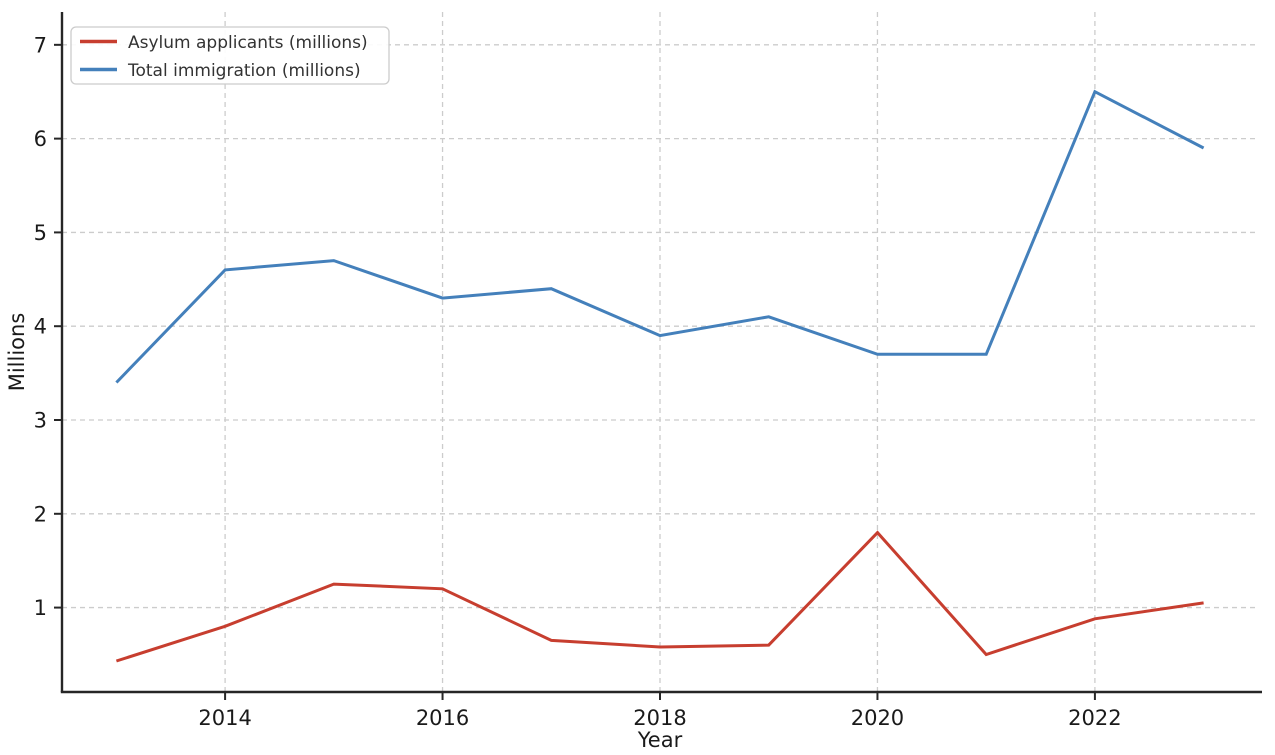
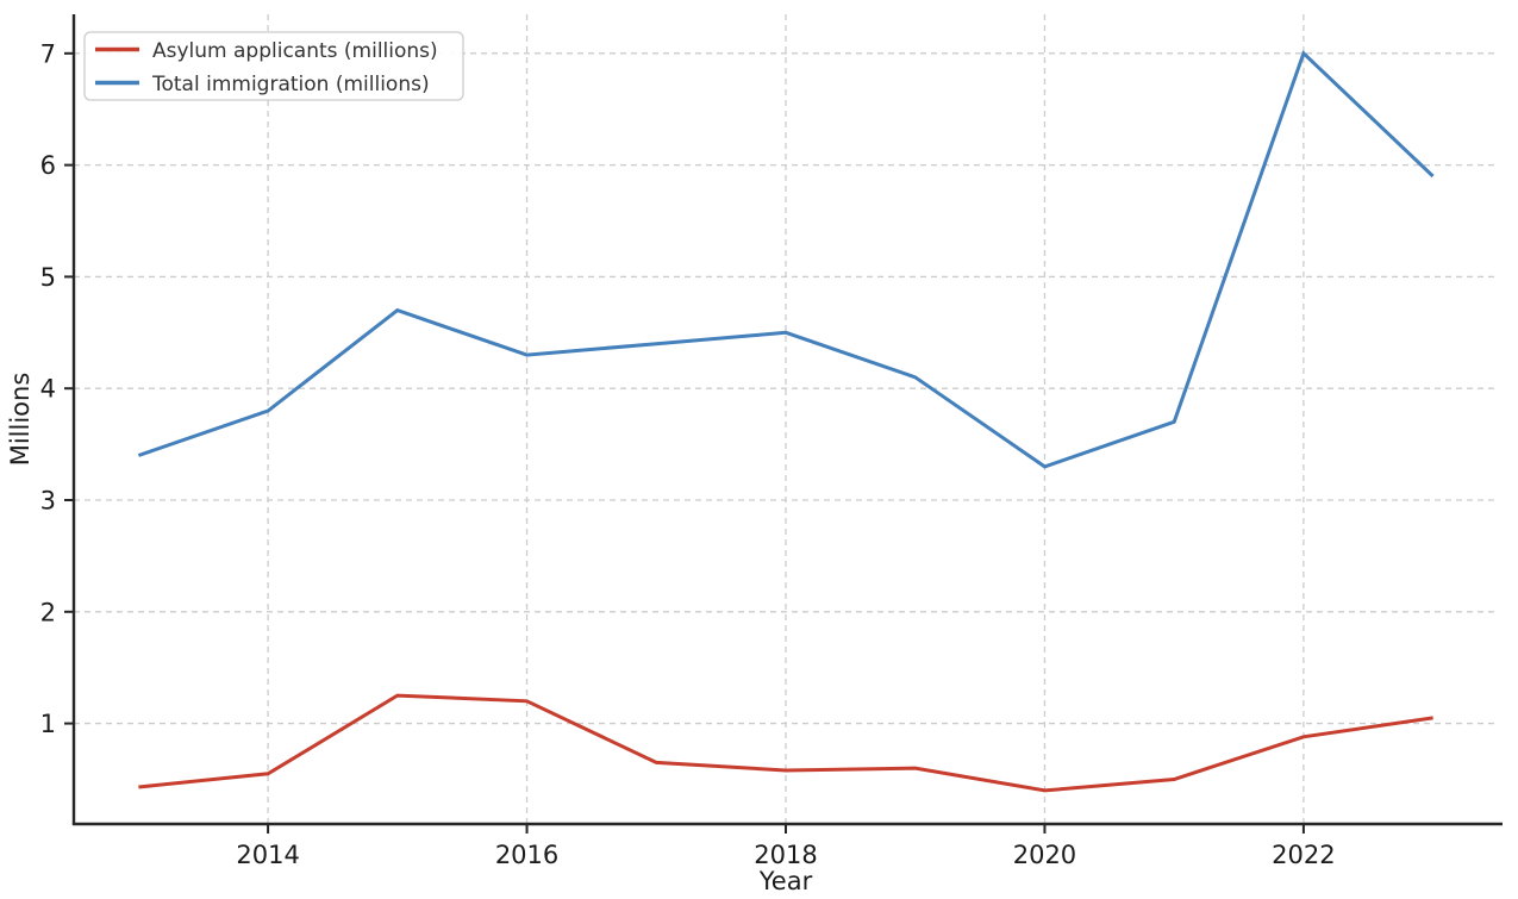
Asylum applicants (millions)/2014: 0.8 -> 0.6
Total immigration (millions)/2014: 4.6 -> 3.8
Total immigration (millions)/2018: 3.9 -> 4.5
Asylum applicants (millions)/2020: 1.8 -> 0.4
Total immigration (millions)/2020: 3.7 -> 3.3
Total immigration (millions)/2022: 6.5 -> 7.0
